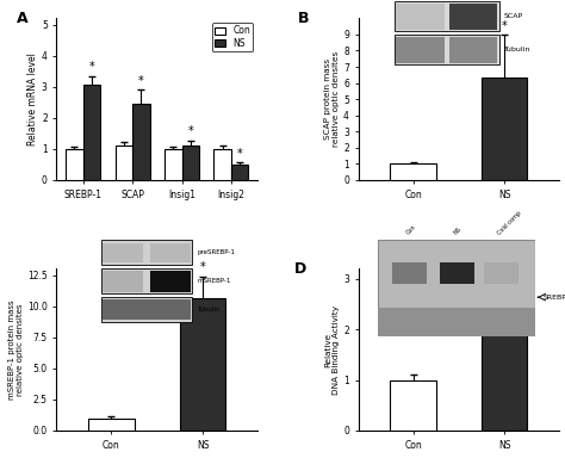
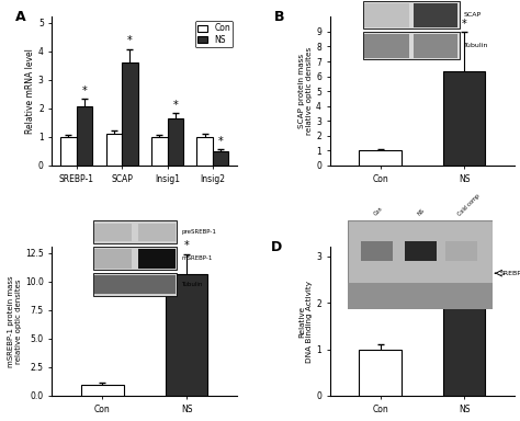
NS/SREBP-1: 3.05 -> 2.05
NS/SCAP: 2.45 -> 3.62
NS/Insig1: 1.10 -> 1.65
